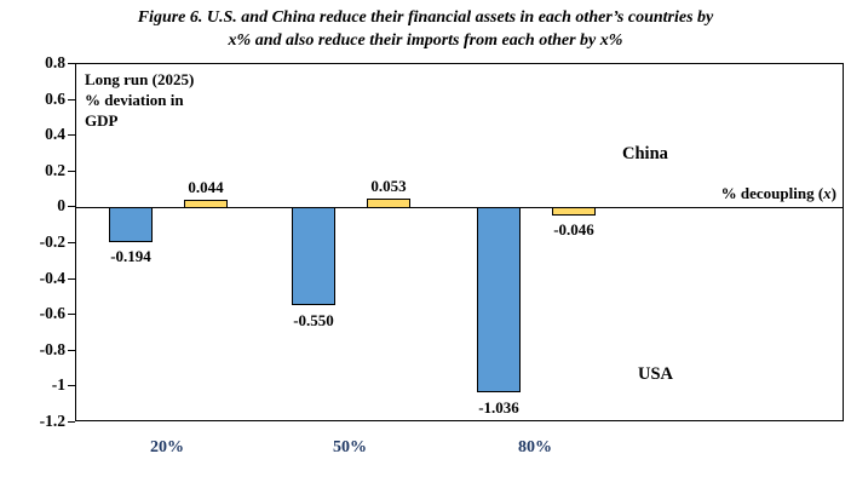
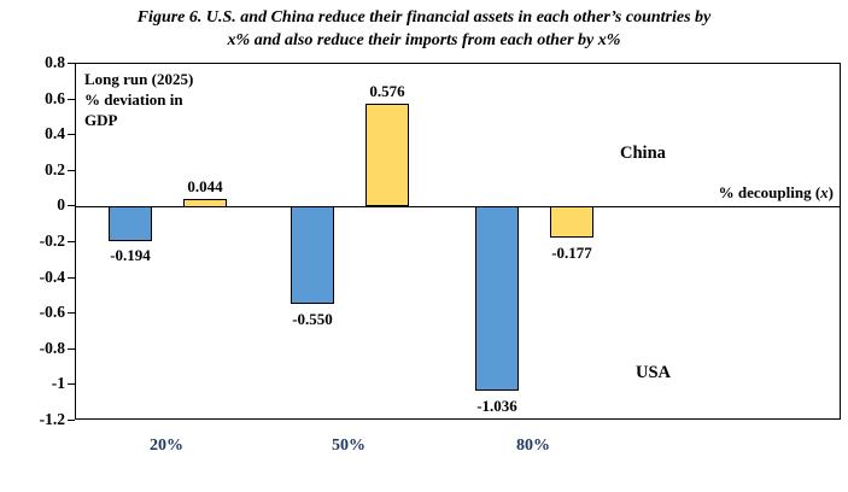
China/50%: 0.053 -> 0.576
China/80%: -0.046 -> -0.177
